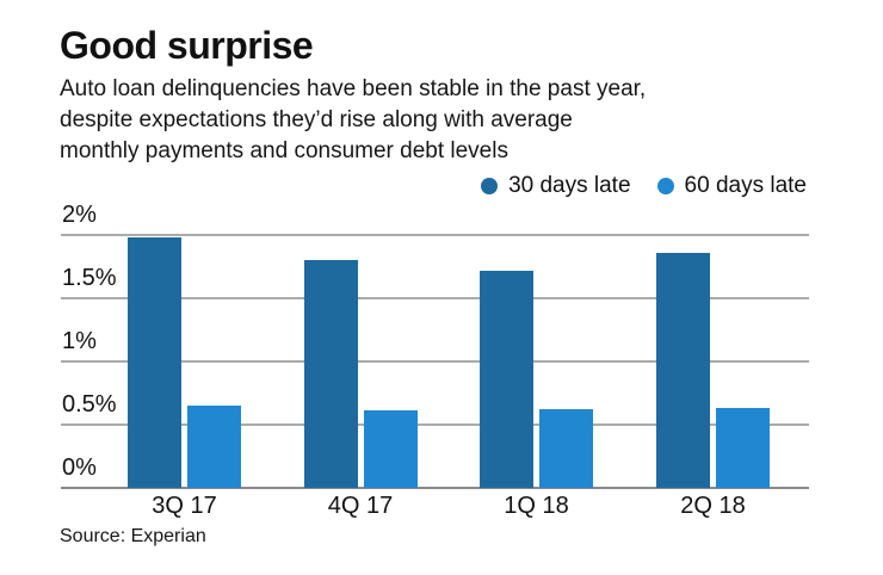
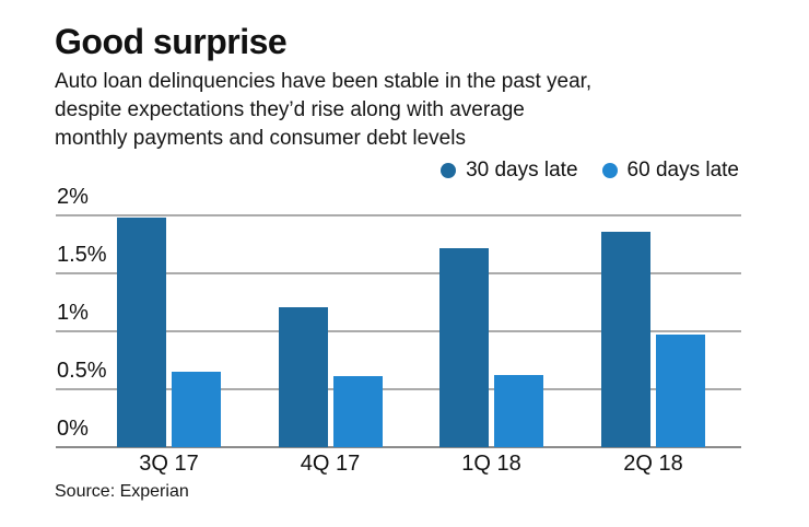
30 days late/4Q 17: 1.80% -> 1.21%
60 days late/2Q 18: 0.63% -> 0.97%
